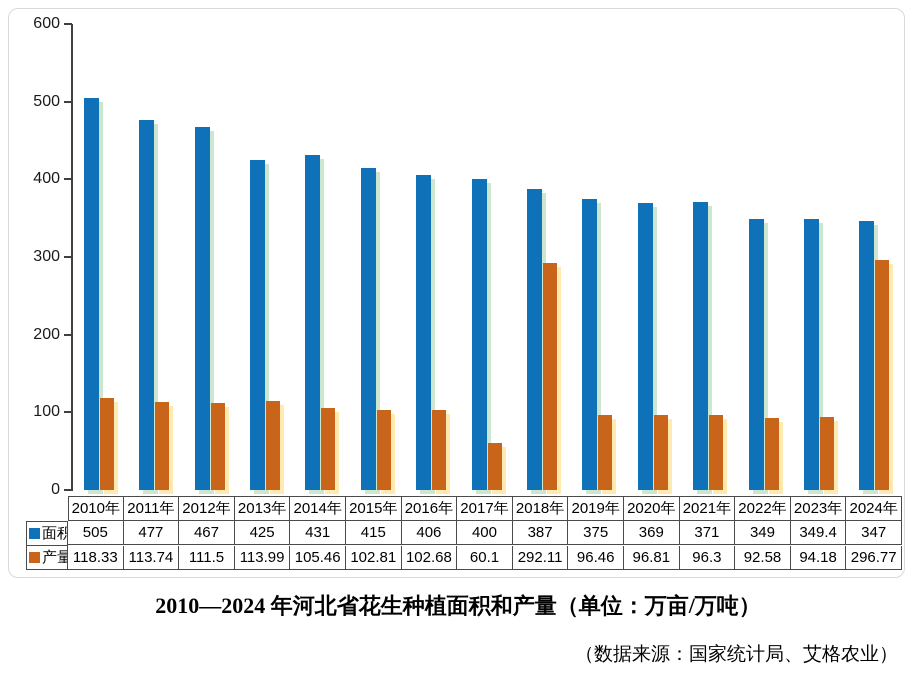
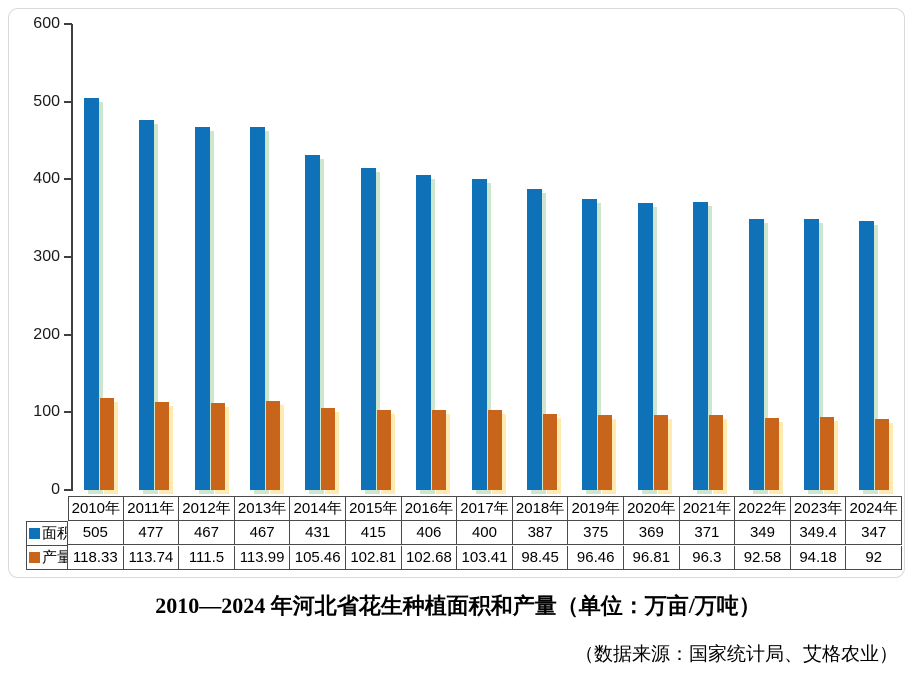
面积/2013年: 425 -> 467
产量/2017年: 60.1 -> 103.41
产量/2018年: 292.11 -> 98.45
产量/2024年: 296.77 -> 92
